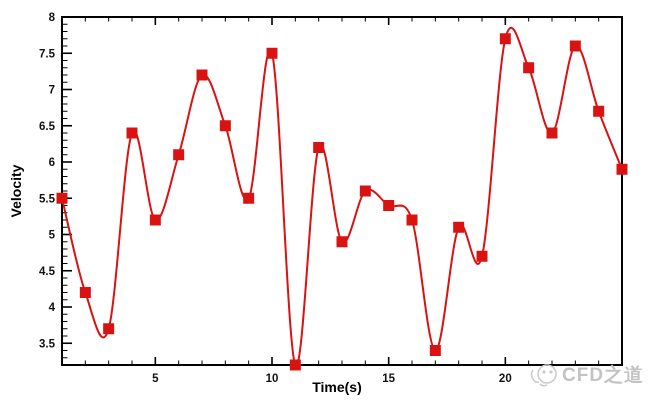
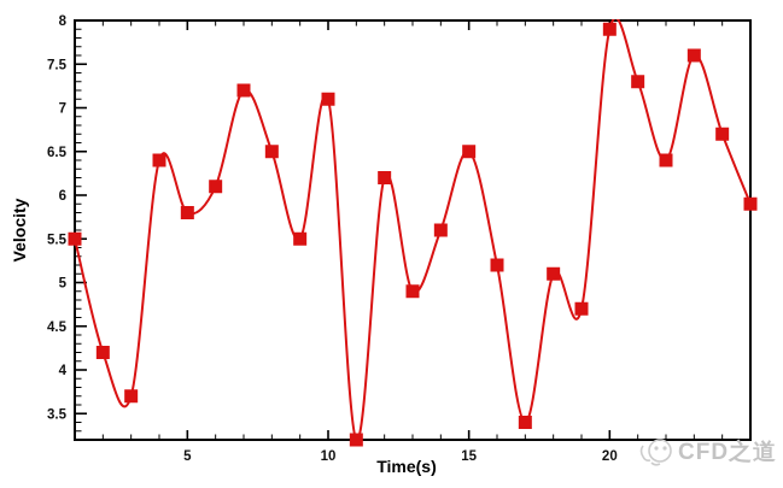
5: 5.2 -> 5.8
10: 7.5 -> 7.1
15: 5.4 -> 6.5
20: 7.7 -> 7.9
